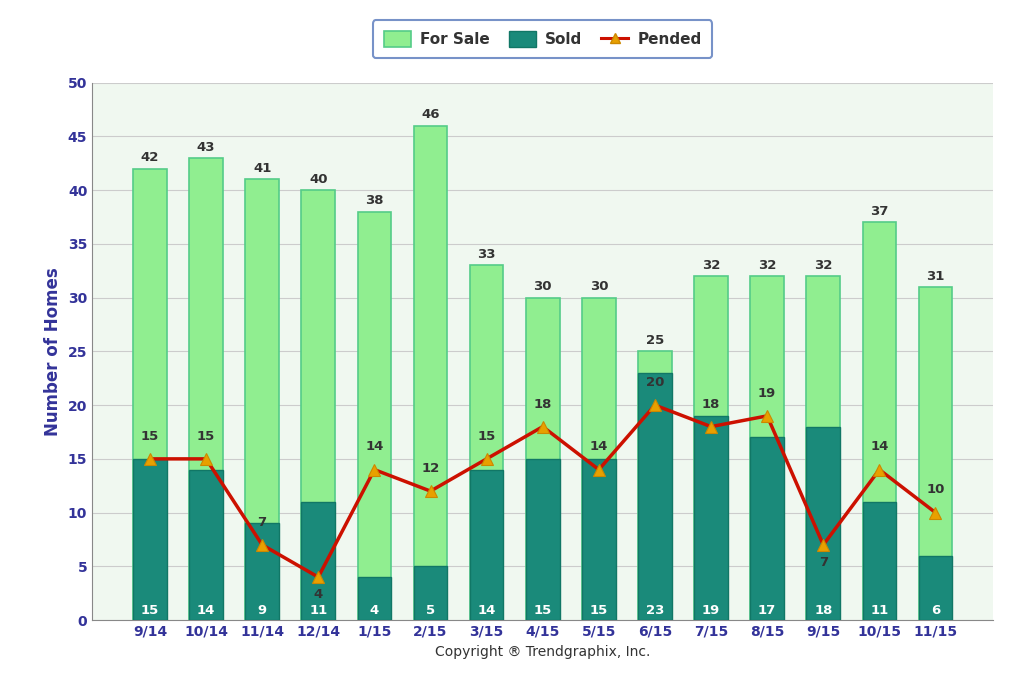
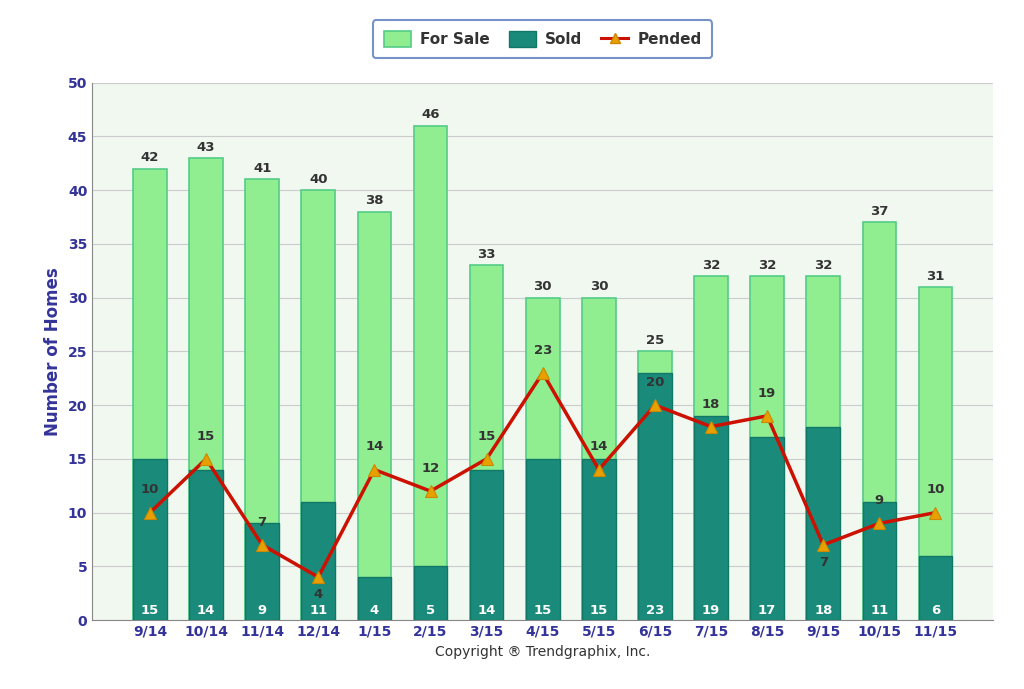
Pended/9/14: 15 -> 10
Pended/4/15: 18 -> 23
Pended/10/15: 14 -> 9
